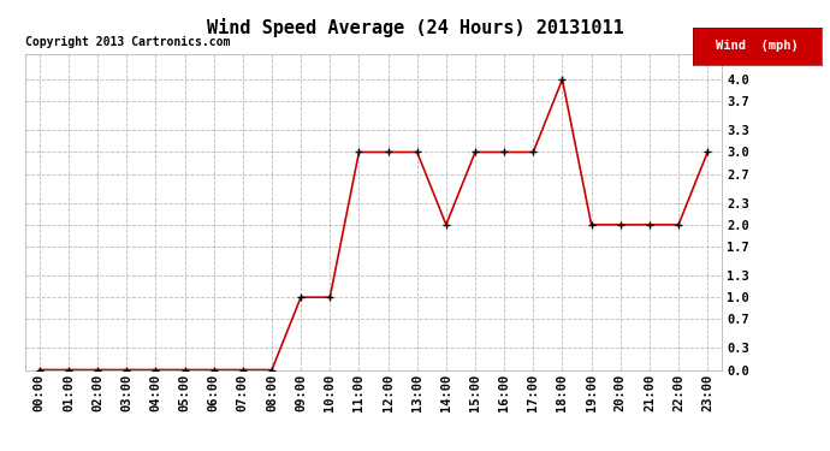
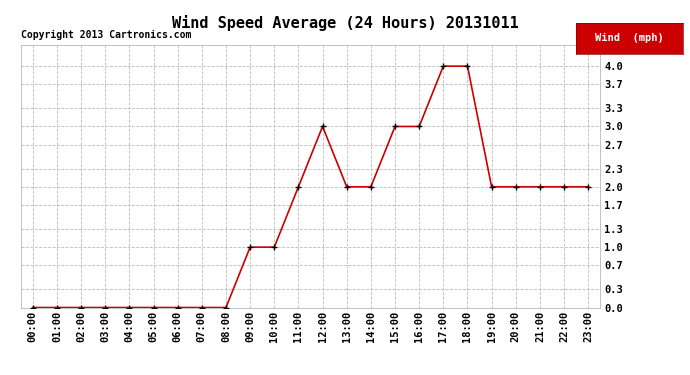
11:00: 3 -> 2
13:00: 3 -> 2
17:00: 3 -> 4
23:00: 3 -> 2
